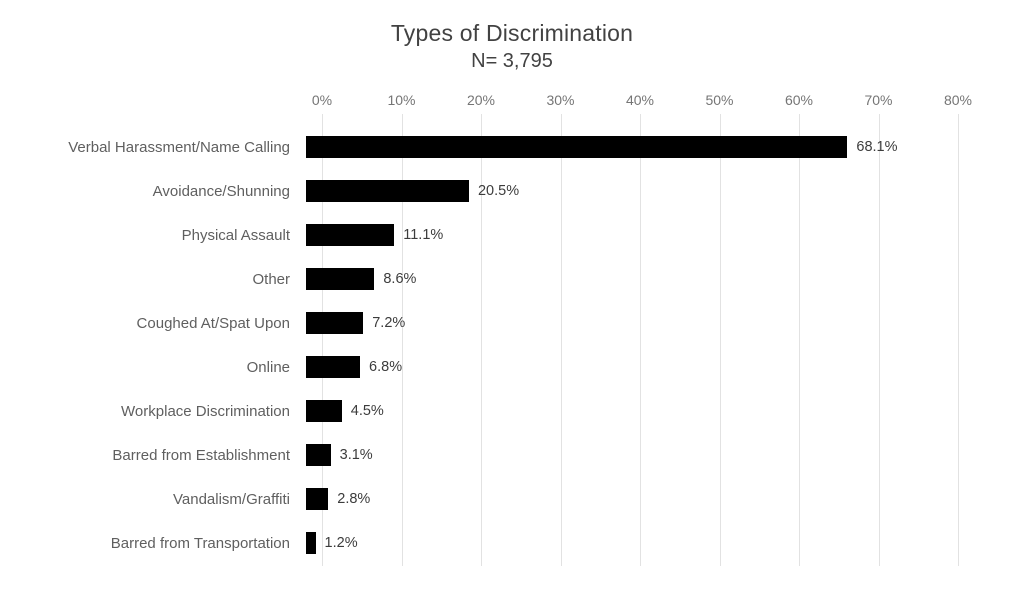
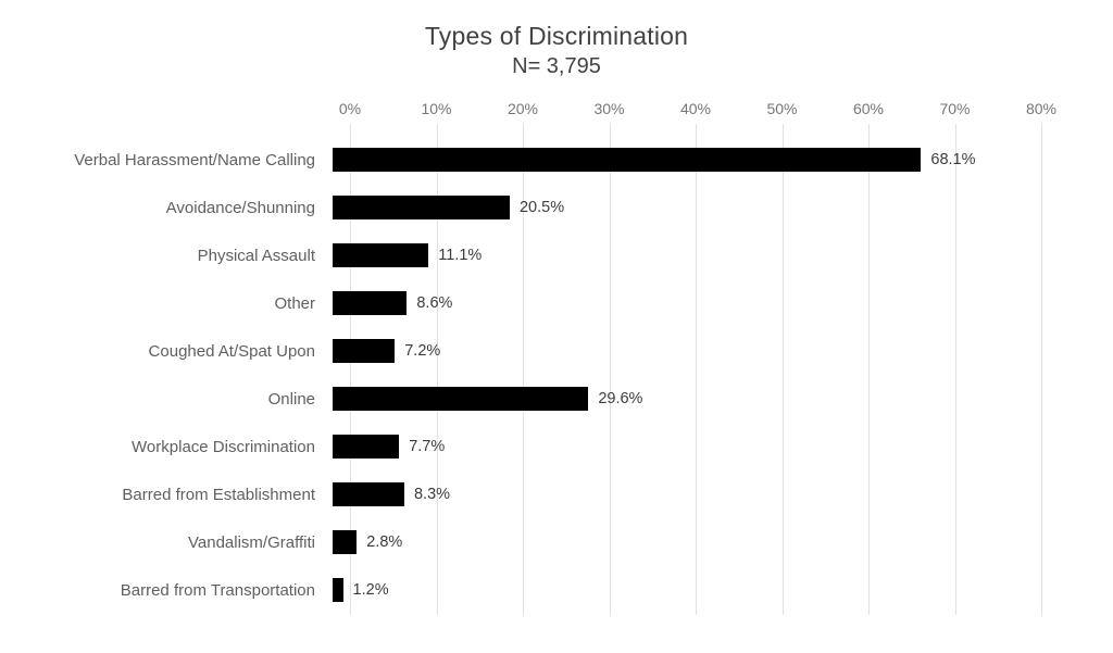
Online: 6.8% -> 29.6%
Workplace Discrimination: 4.5% -> 7.7%
Barred from Establishment: 3.1% -> 8.3%
